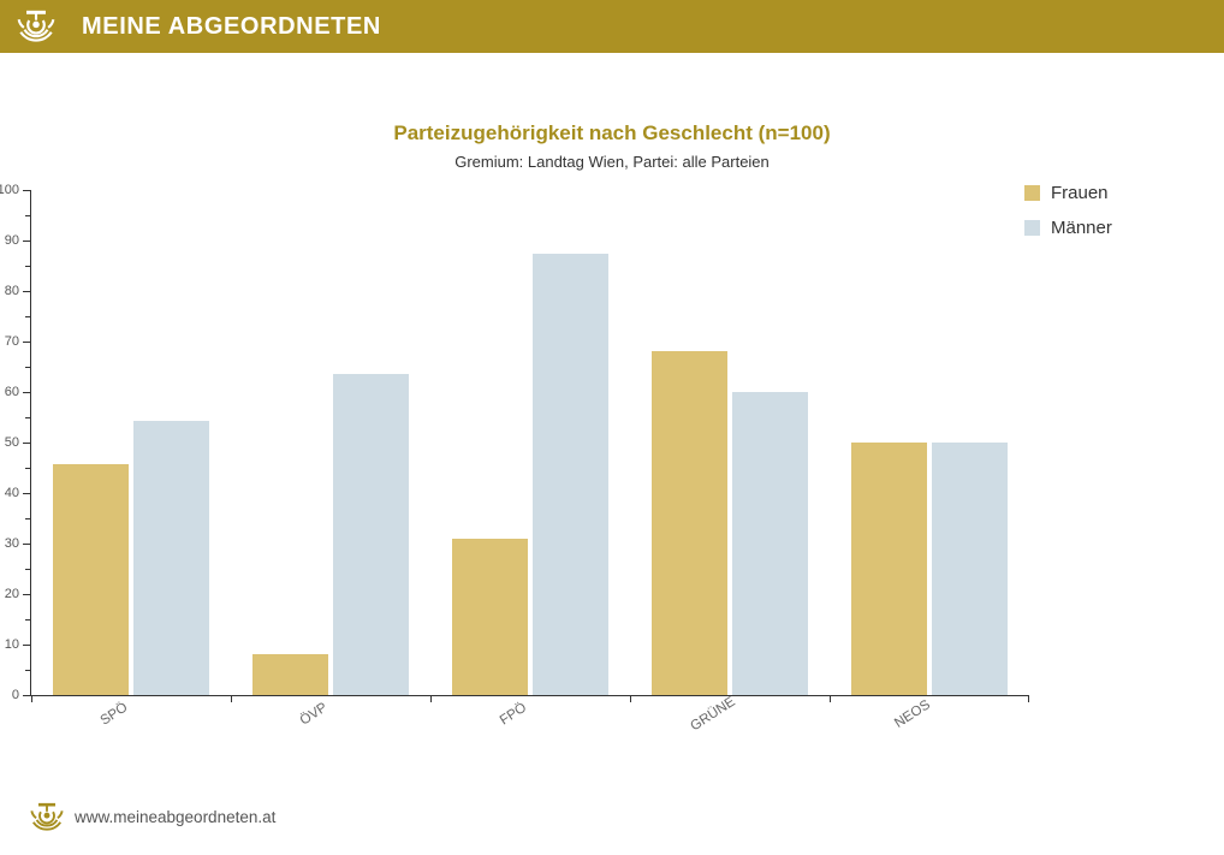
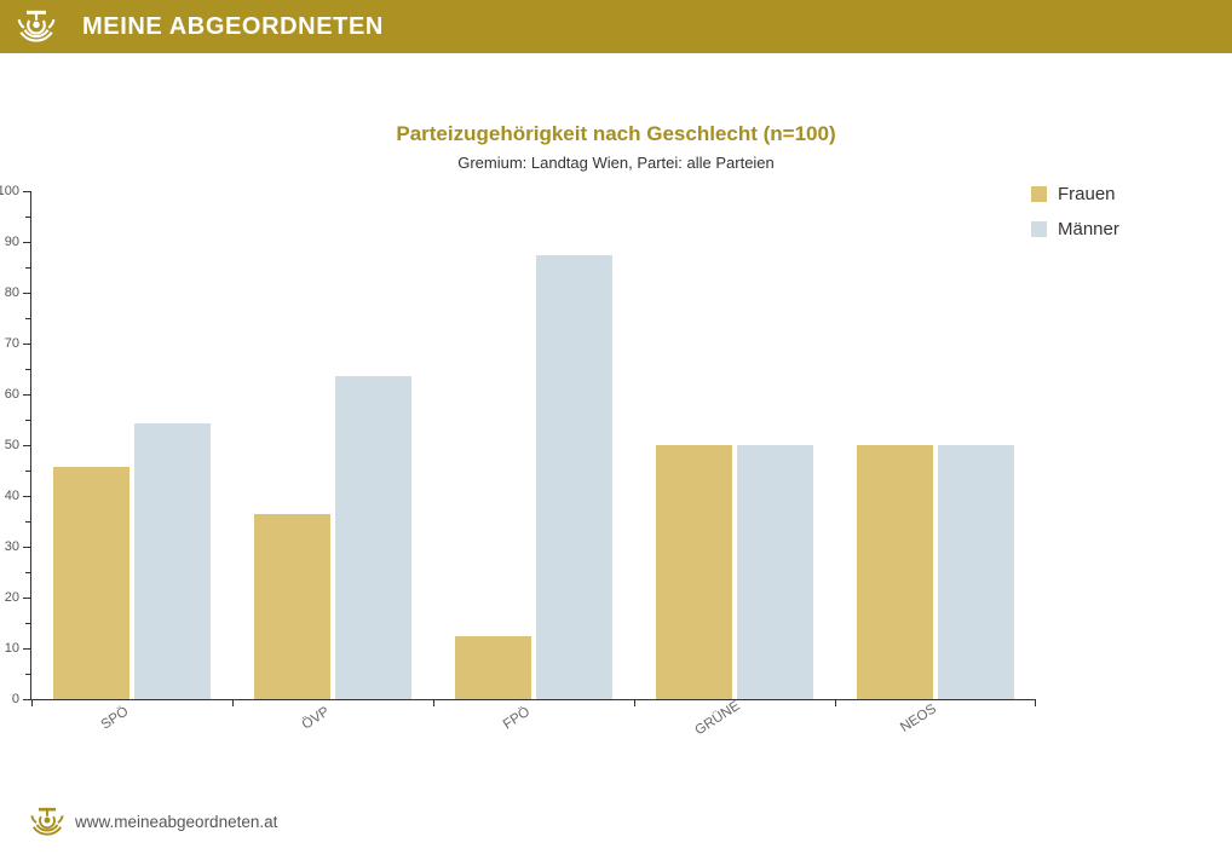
Frauen/ÖVP: 8 -> 36
Frauen/FPÖ: 31 -> 12
Frauen/GRÜNE: 68 -> 50
Männer/GRÜNE: 60 -> 50
